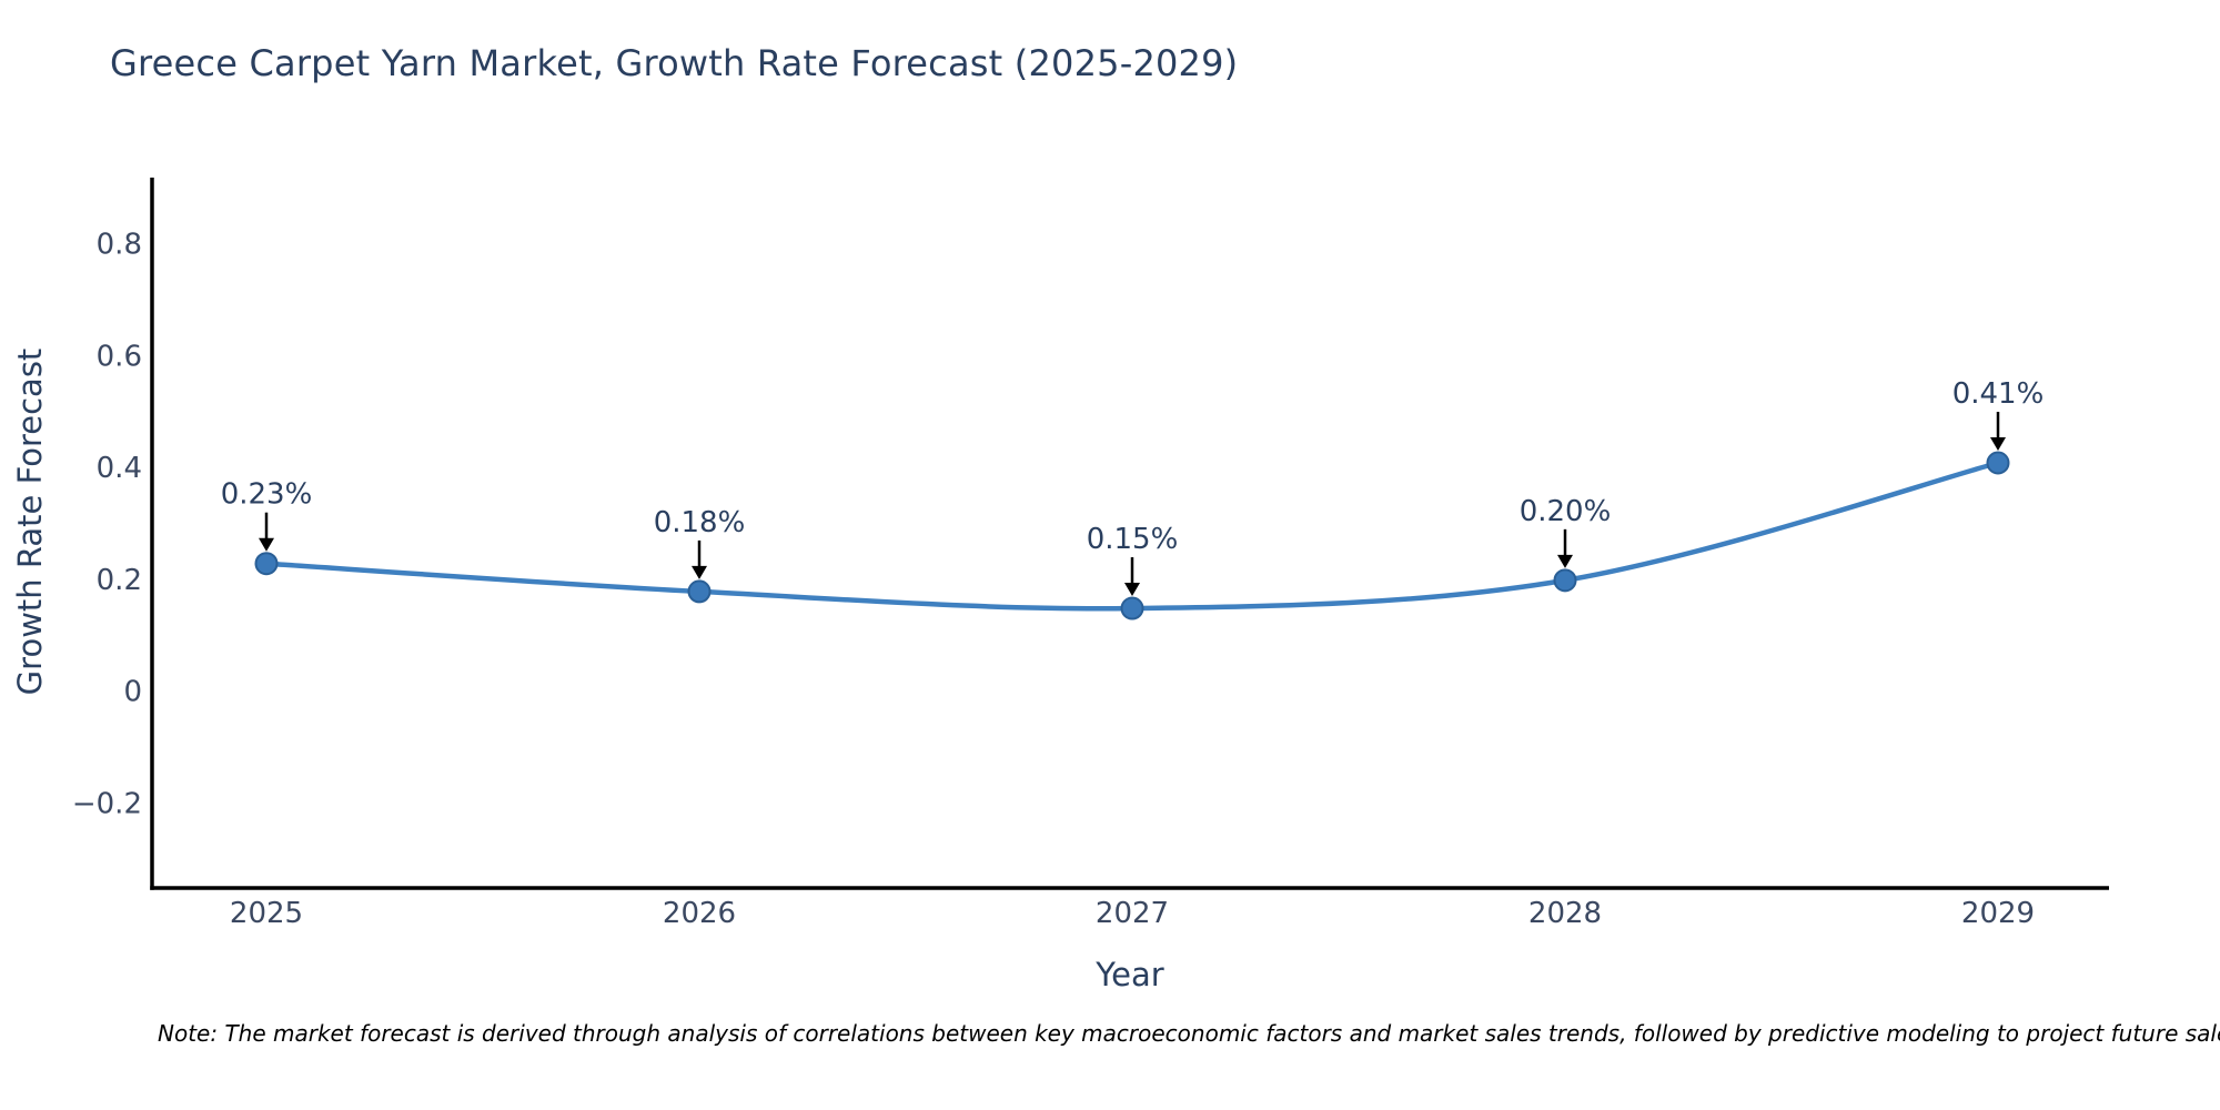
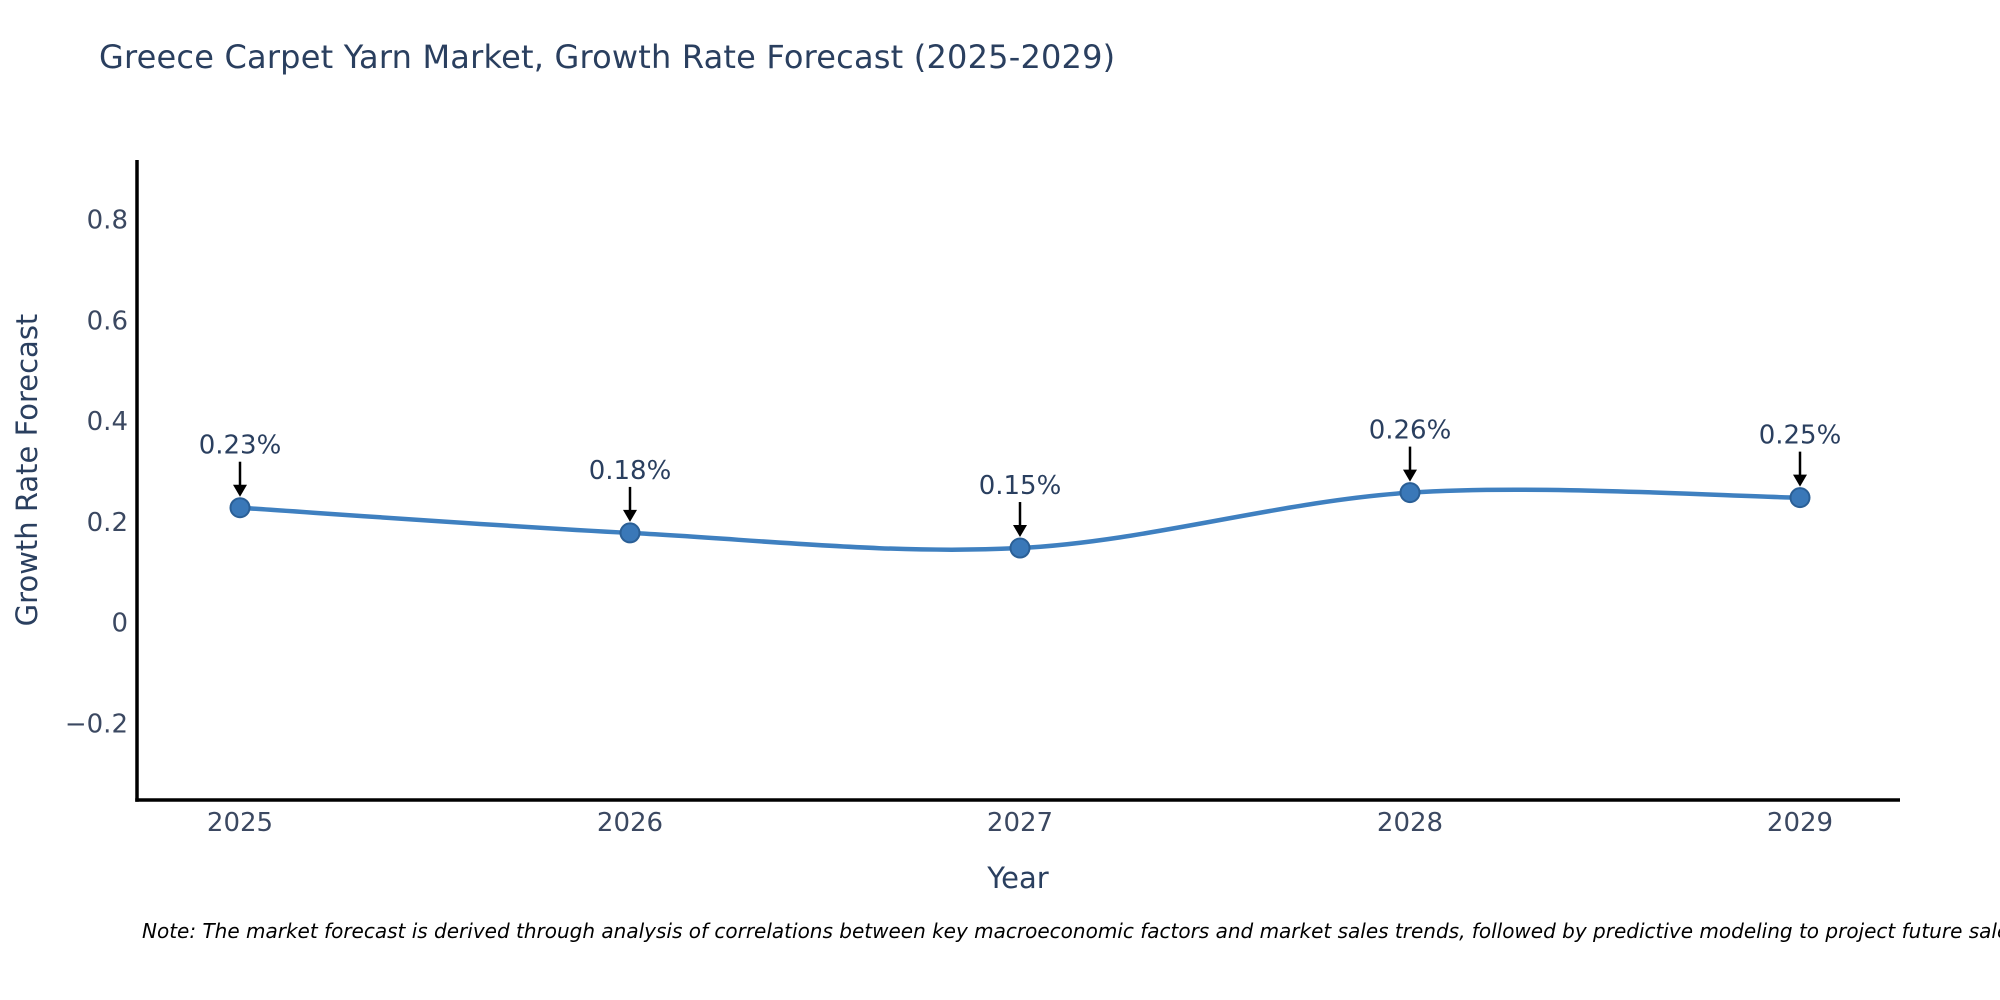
2028: 0.20% -> 0.26%
2029: 0.41% -> 0.25%
